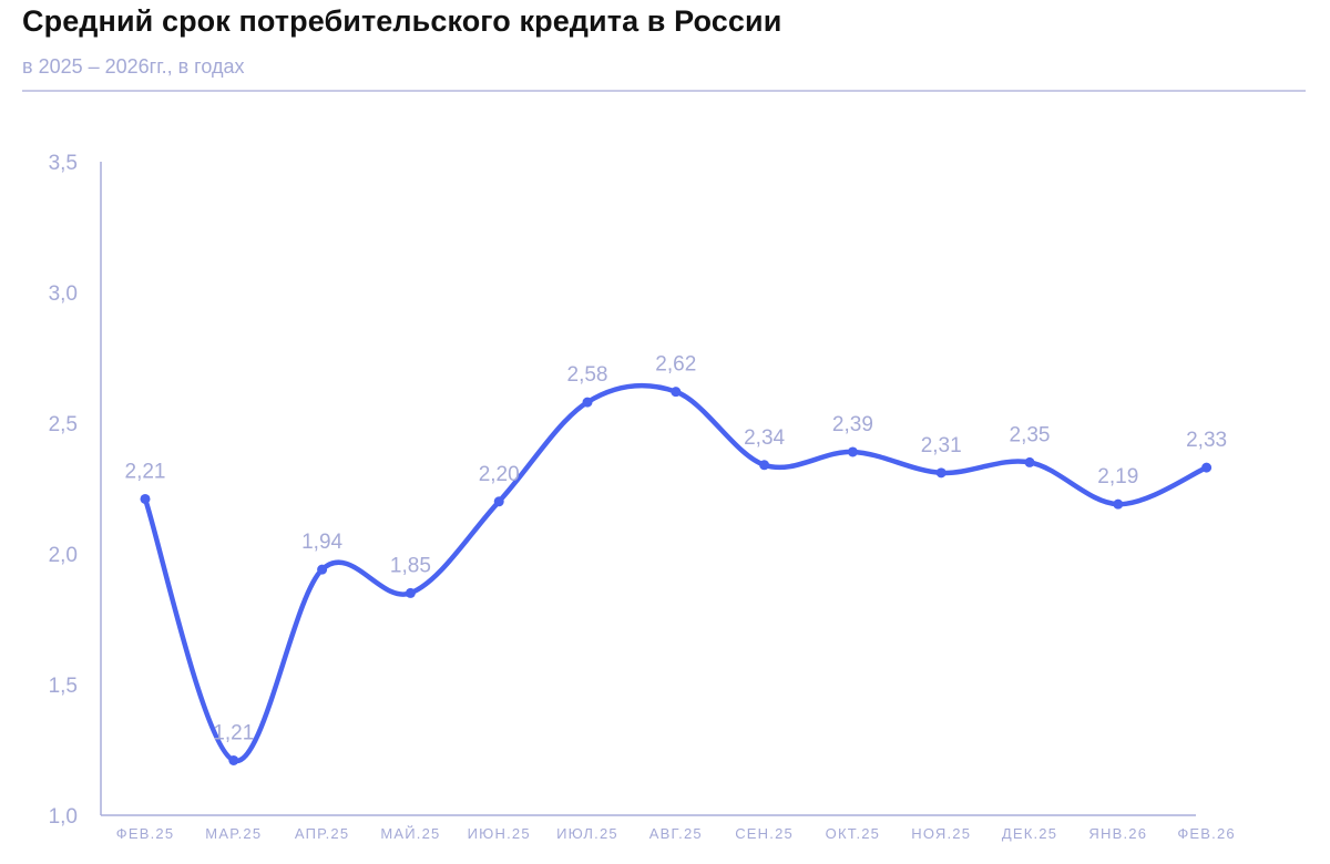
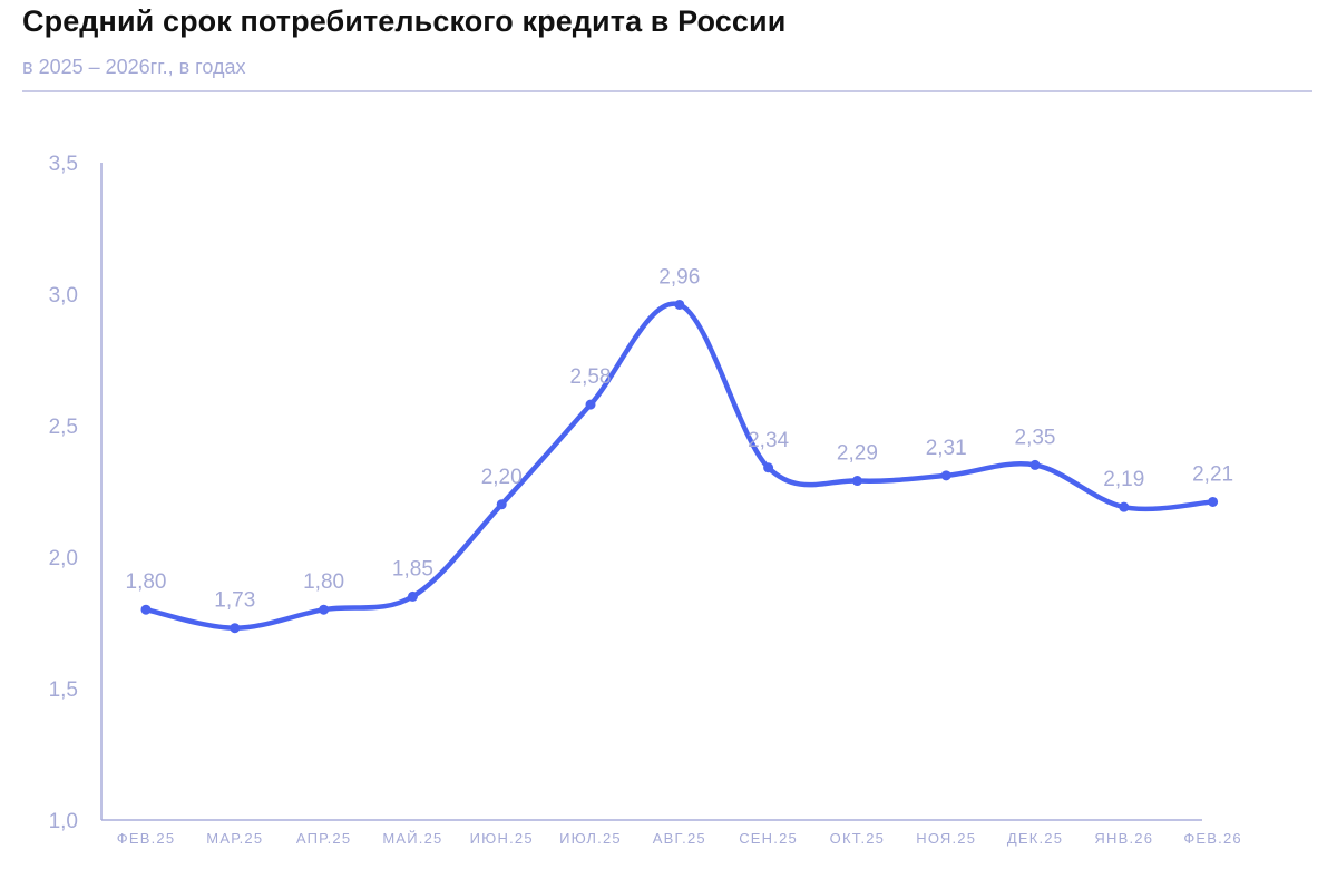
ФЕВ.25: 2,21 -> 1,80
МАР.25: 1,21 -> 1,73
АПР.25: 1,94 -> 1,80
АВГ.25: 2,62 -> 2,96
ОКТ.25: 2,39 -> 2,29
ФЕВ.26: 2,33 -> 2,21
